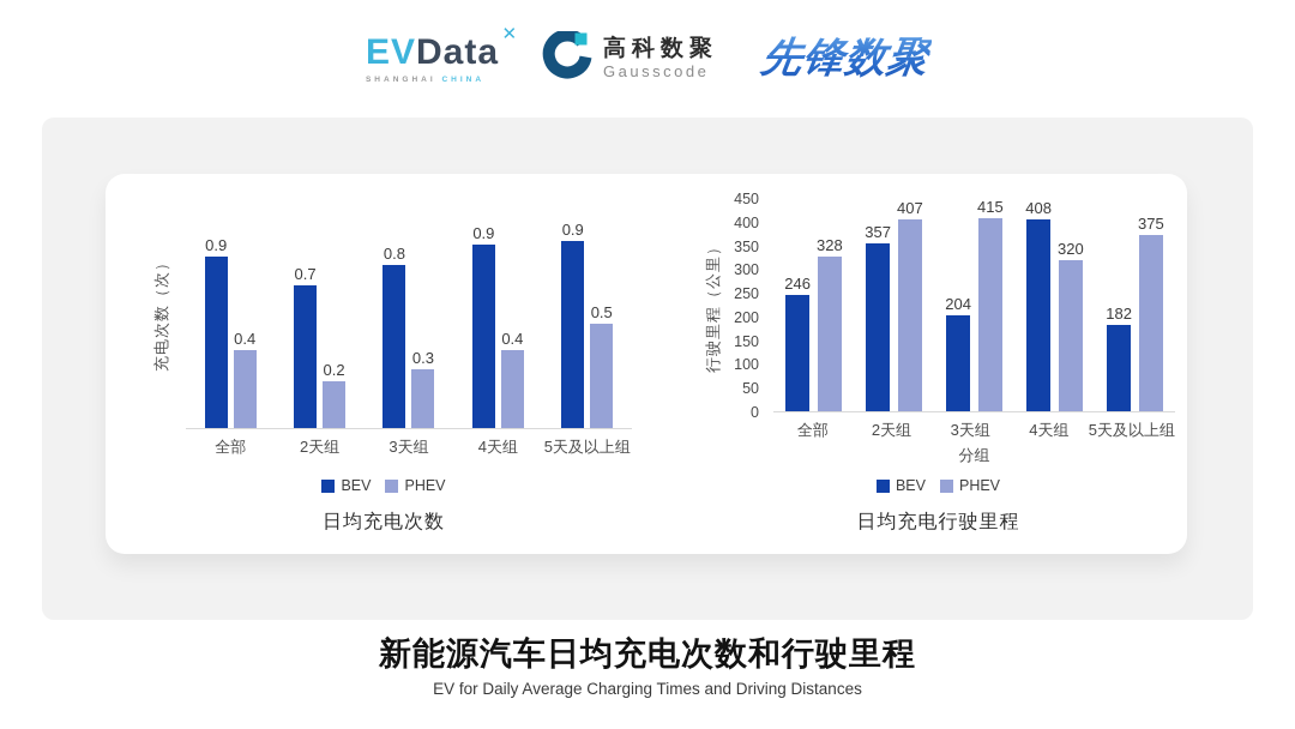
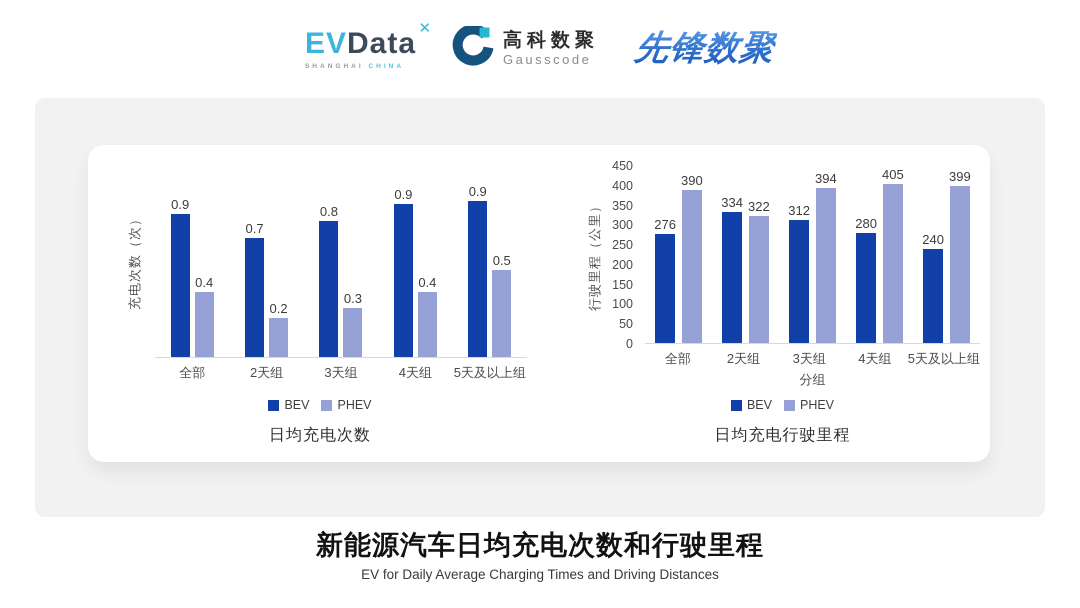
日均充电行驶里程/BEV/全部: 246 -> 276
日均充电行驶里程/PHEV/全部: 328 -> 390
日均充电行驶里程/BEV/2天组: 357 -> 334
日均充电行驶里程/PHEV/2天组: 407 -> 322
日均充电行驶里程/BEV/3天组: 204 -> 312
日均充电行驶里程/PHEV/3天组: 415 -> 394
日均充电行驶里程/BEV/4天组: 408 -> 280
日均充电行驶里程/PHEV/4天组: 320 -> 405
日均充电行驶里程/BEV/5天及以上组: 182 -> 240
日均充电行驶里程/PHEV/5天及以上组: 375 -> 399
